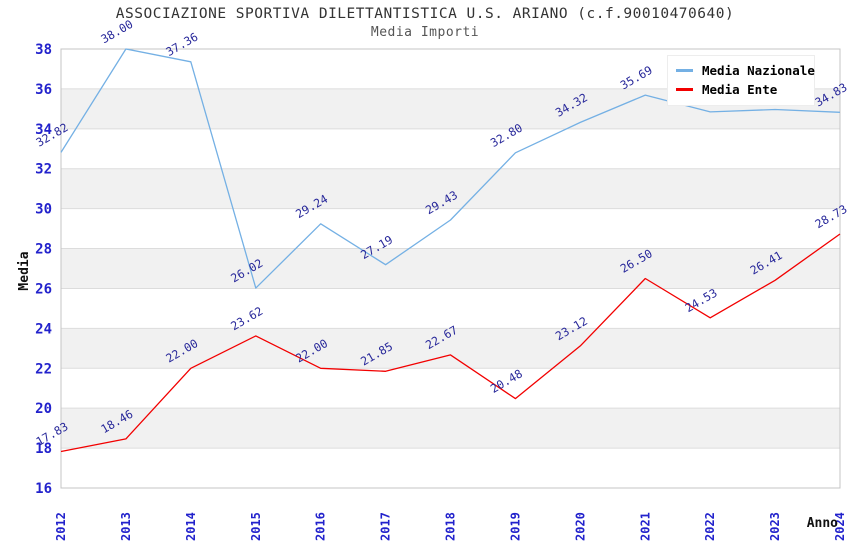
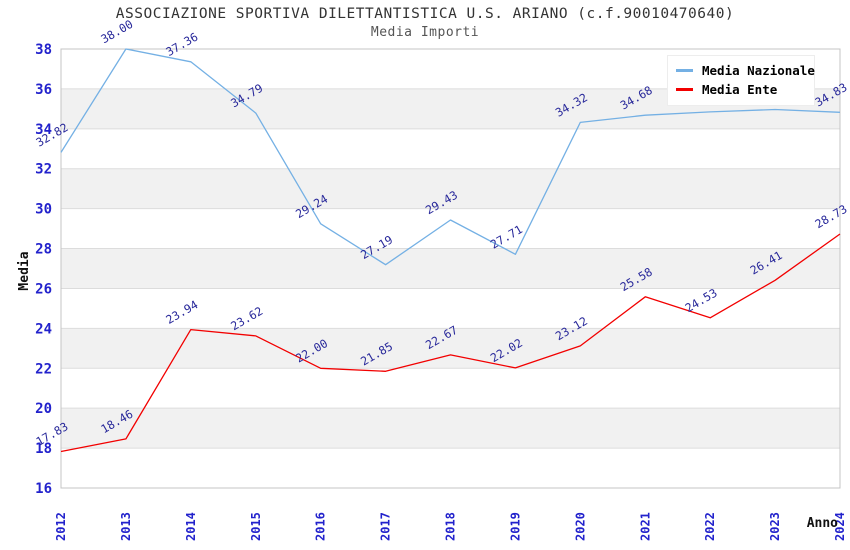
Media Ente/2014: 22.00 -> 23.94
Media Nazionale/2015: 26.02 -> 34.79
Media Nazionale/2019: 32.80 -> 27.71
Media Ente/2019: 20.48 -> 22.02
Media Nazionale/2021: 35.69 -> 34.68
Media Ente/2021: 26.50 -> 25.58
